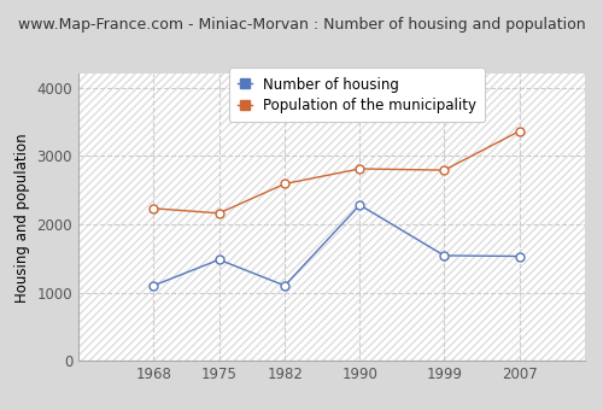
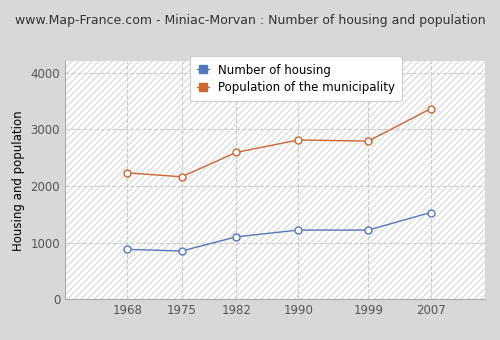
Number of housing/1968: 1100 -> 880
Number of housing/1975: 1480 -> 850
Number of housing/1990: 2280 -> 1220
Number of housing/1999: 1540 -> 1220
